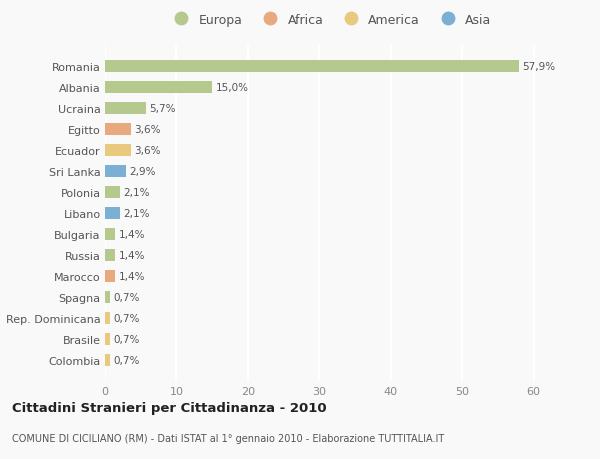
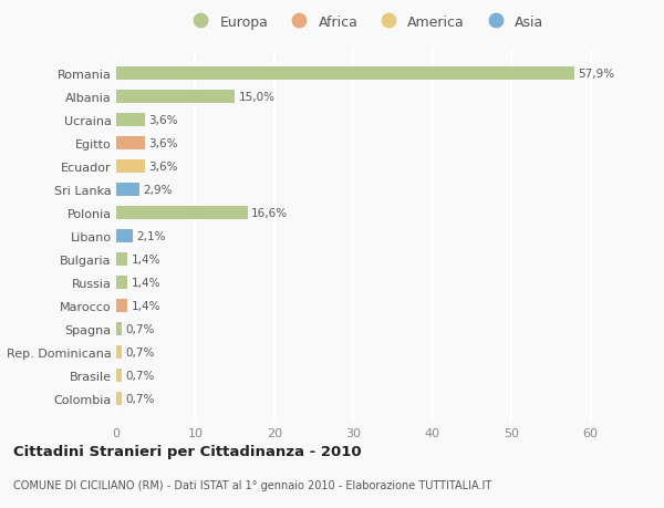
Ucraina: 5,7% -> 3,6%
Polonia: 2,1% -> 16,6%
